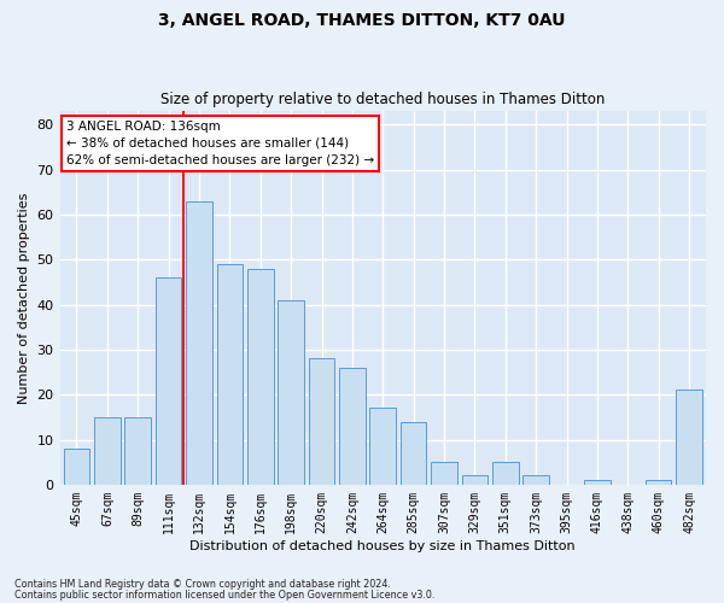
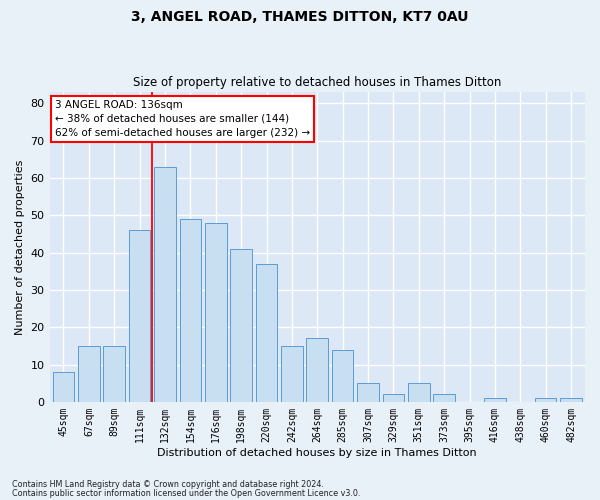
220sqm: 28 -> 37
242sqm: 26 -> 15
482sqm: 21 -> 1
